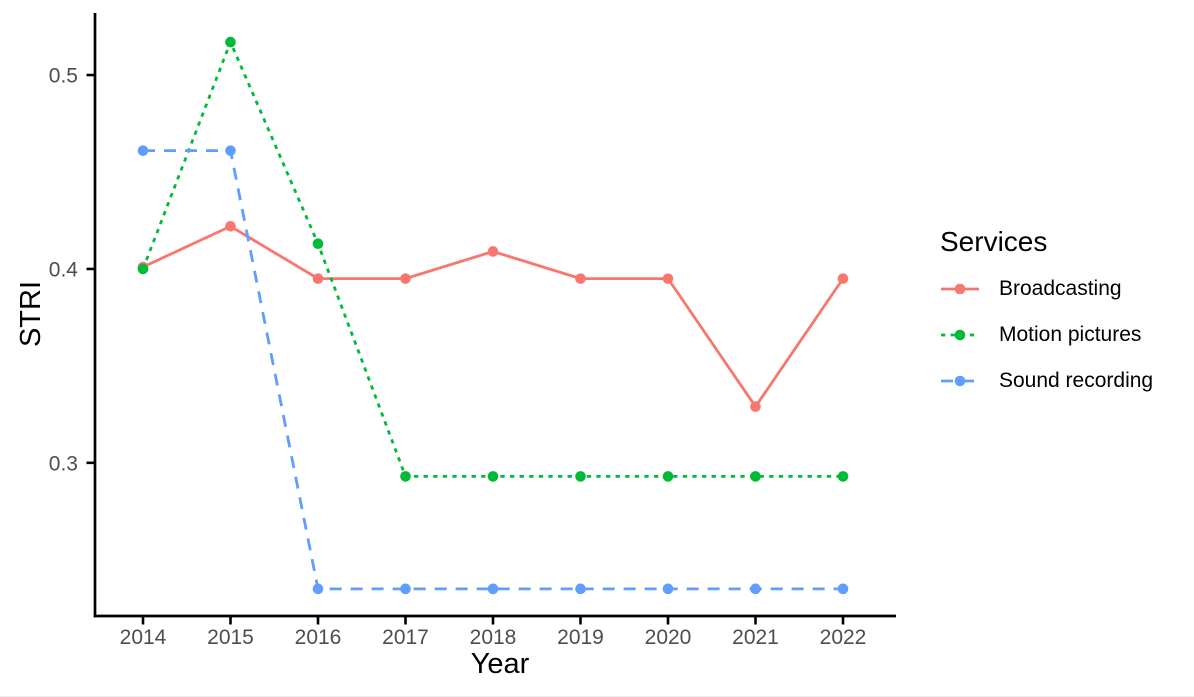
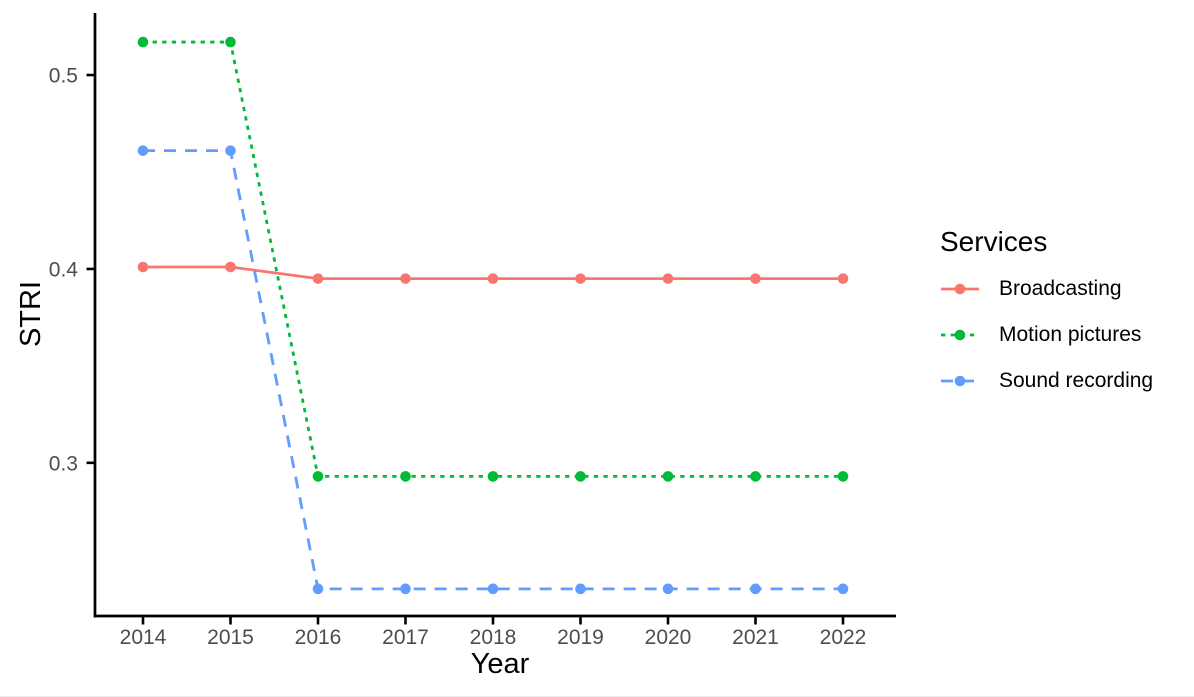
Motion pictures/2014: 0.400 -> 0.517
Broadcasting/2015: 0.422 -> 0.401
Motion pictures/2016: 0.413 -> 0.293
Broadcasting/2018: 0.409 -> 0.395
Broadcasting/2021: 0.329 -> 0.395
